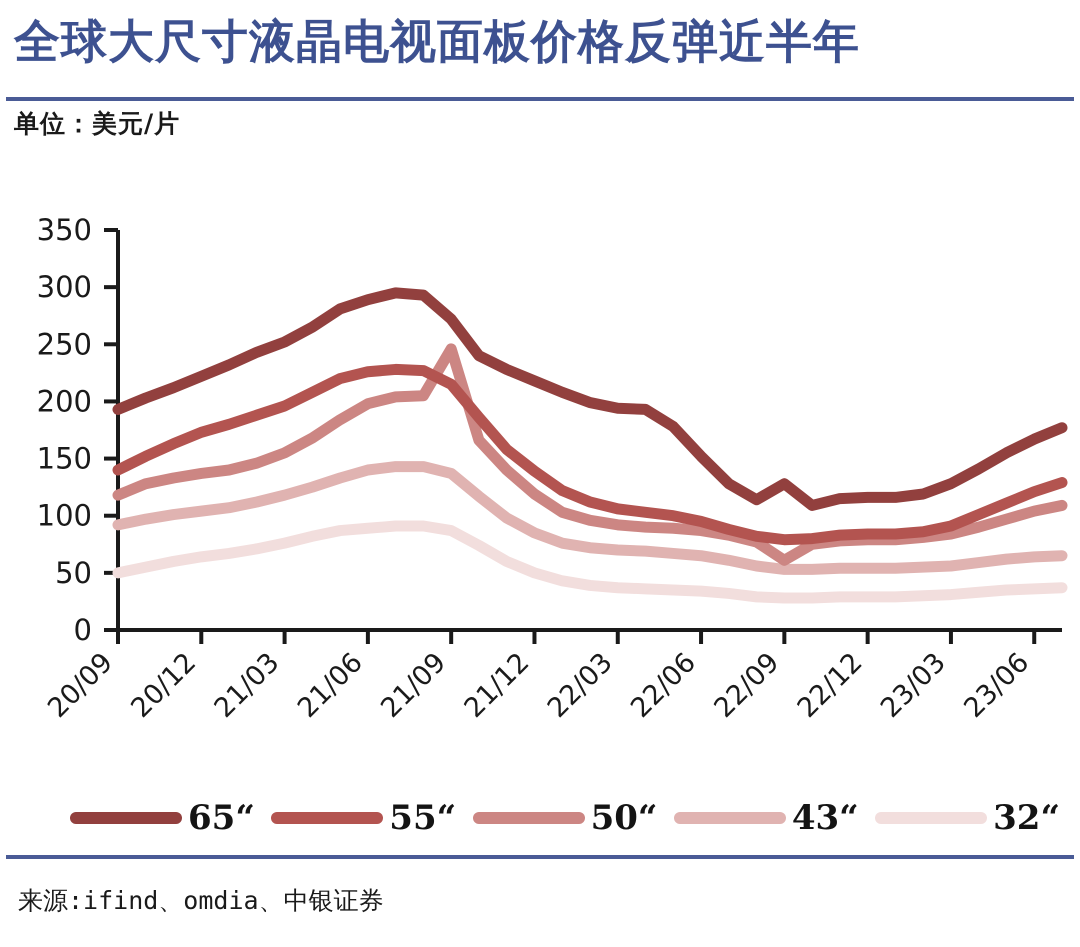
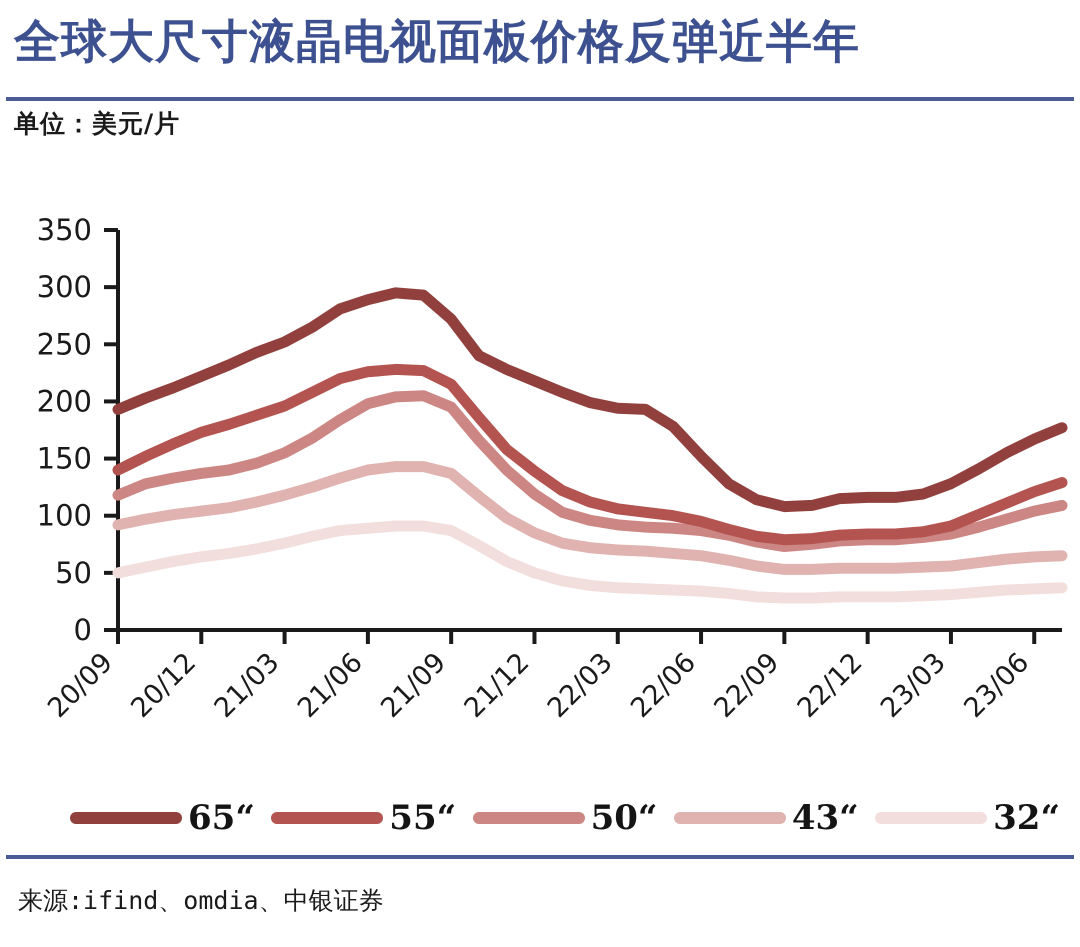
50“/21/09: 246 -> 195
65“/22/09: 128 -> 108
50“/22/09: 61 -> 73
